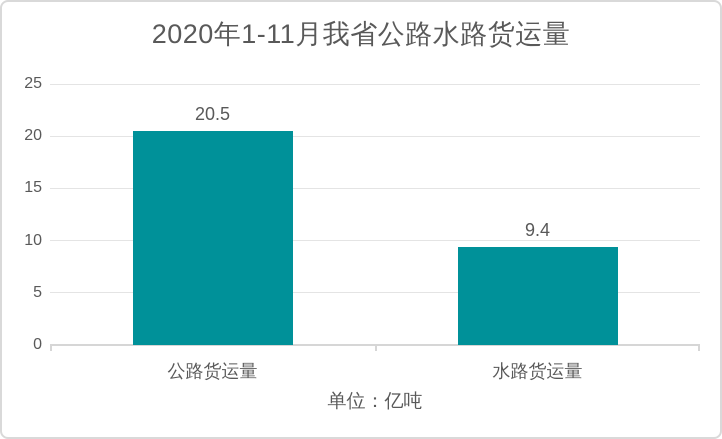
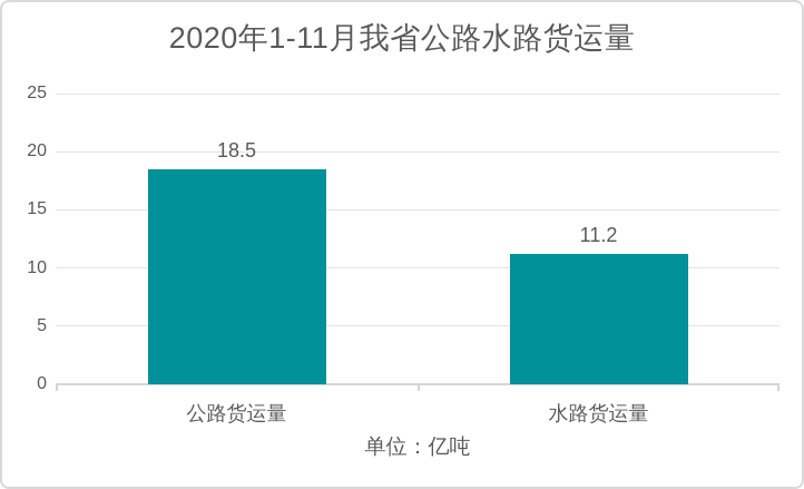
公路货运量: 20.5 -> 18.5
水路货运量: 9.4 -> 11.2
